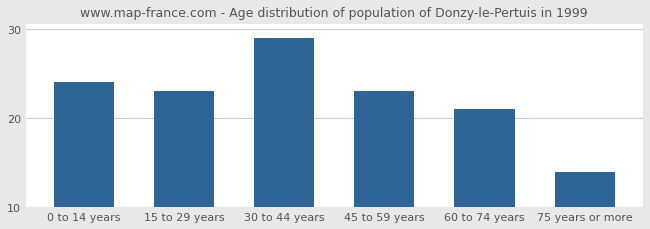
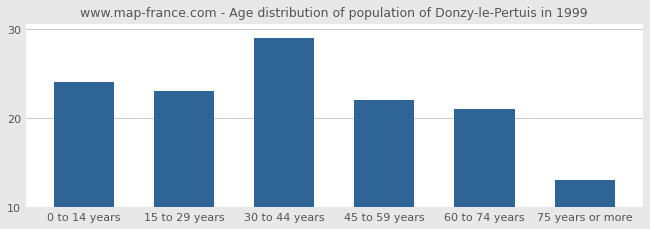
45 to 59 years: 23 -> 22
75 years or more: 14 -> 13
